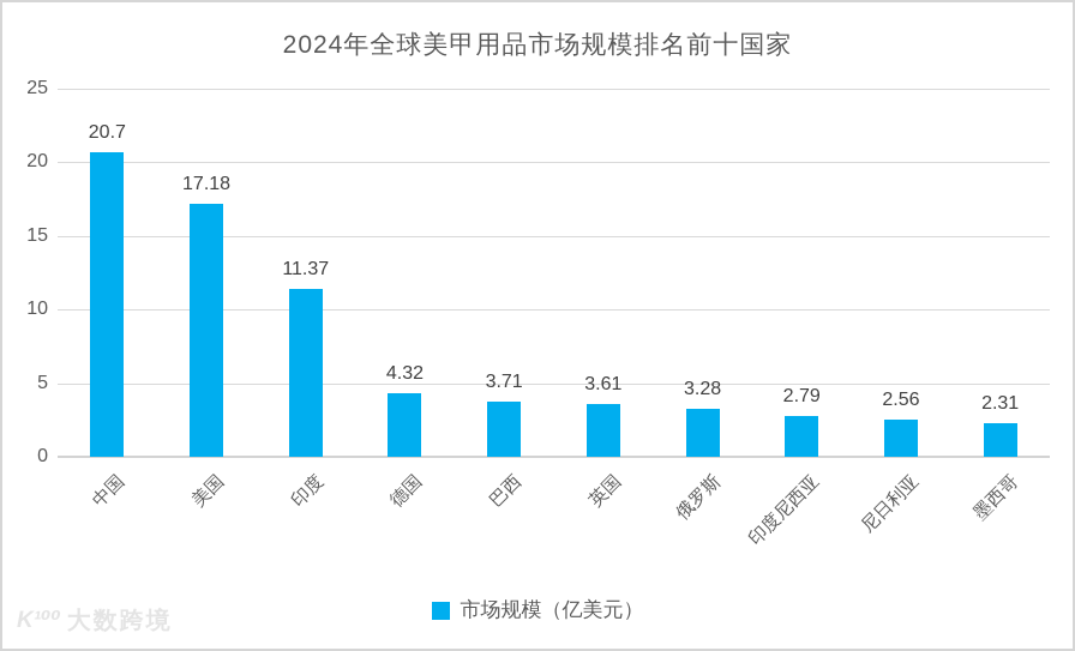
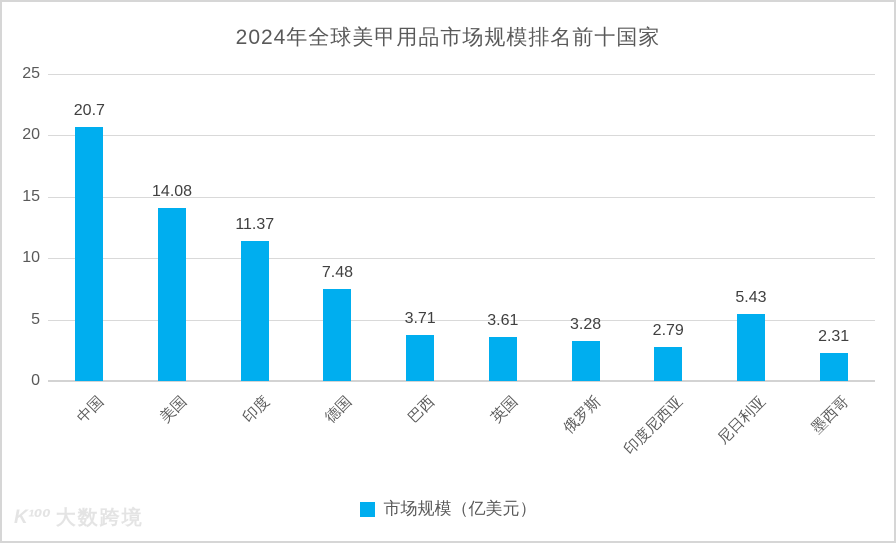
美国: 17.18 -> 14.08
德国: 4.32 -> 7.48
尼日利亚: 2.56 -> 5.43
